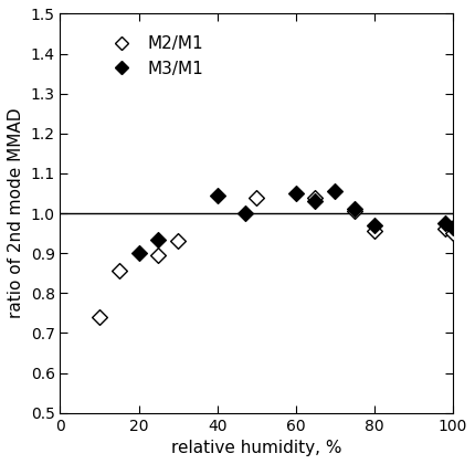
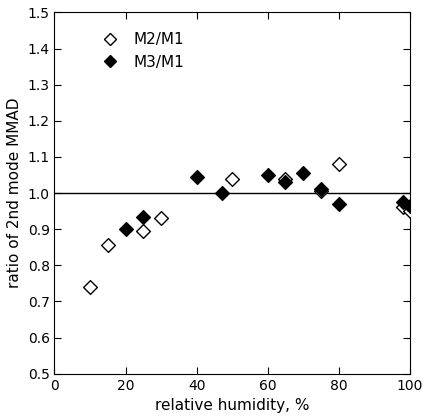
M2/M1/80: 0.955 -> 1.080
